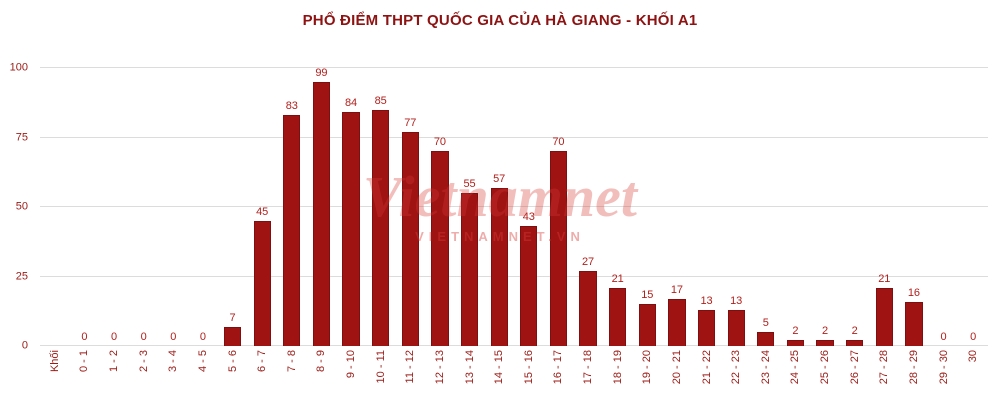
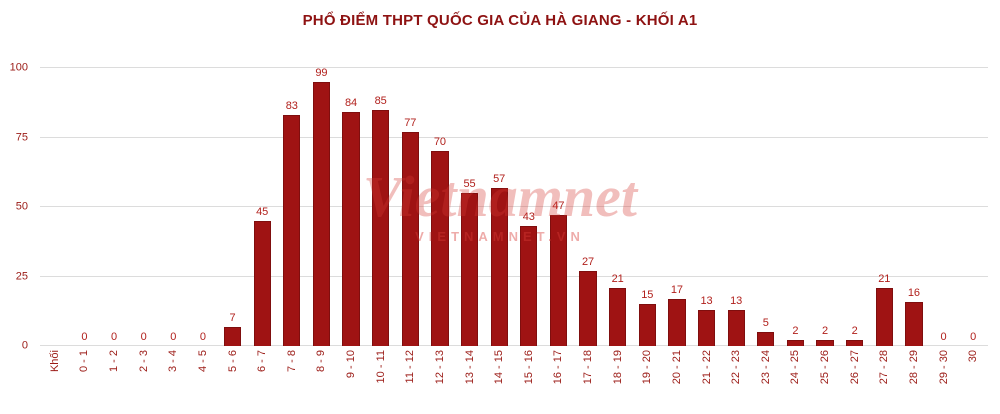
16 - 17: 70 -> 47
